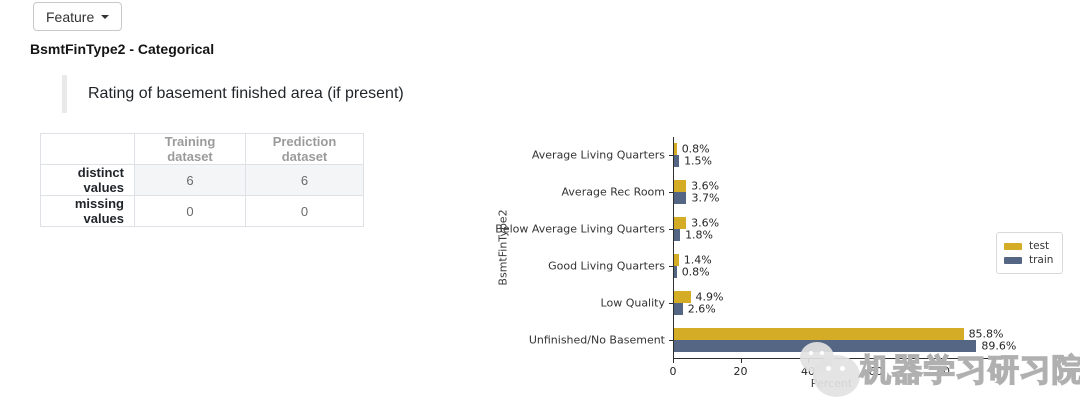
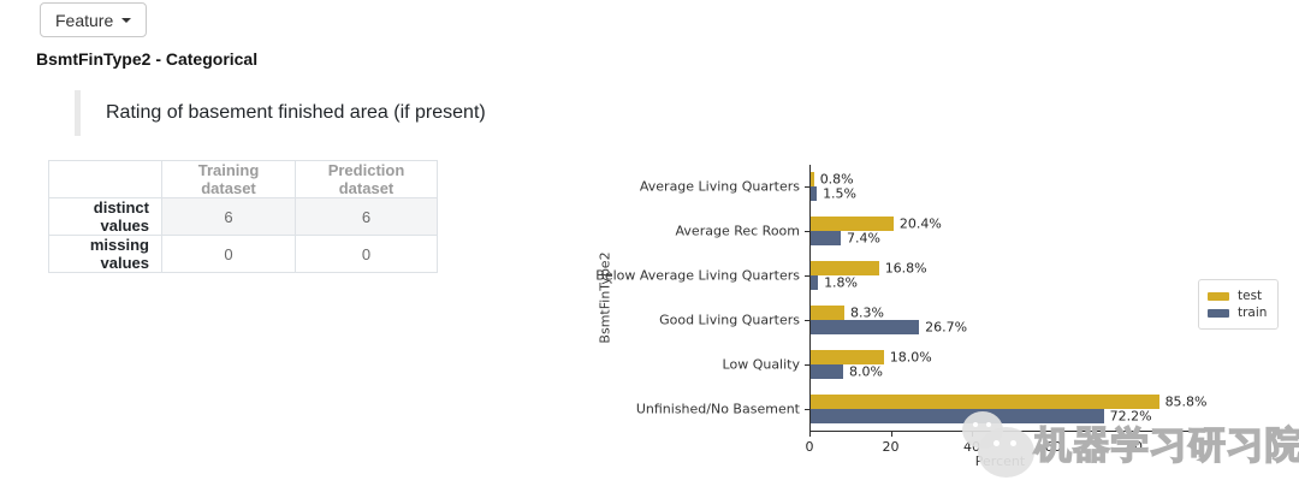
test/Average Rec Room: 3.6% -> 20.4%
train/Average Rec Room: 3.7% -> 7.4%
test/Below Average Living Quarters: 3.6% -> 16.8%
test/Good Living Quarters: 1.4% -> 8.3%
train/Good Living Quarters: 0.8% -> 26.7%
test/Low Quality: 4.9% -> 18.0%
train/Low Quality: 2.6% -> 8.0%
train/Unfinished/No Basement: 89.6% -> 72.2%
